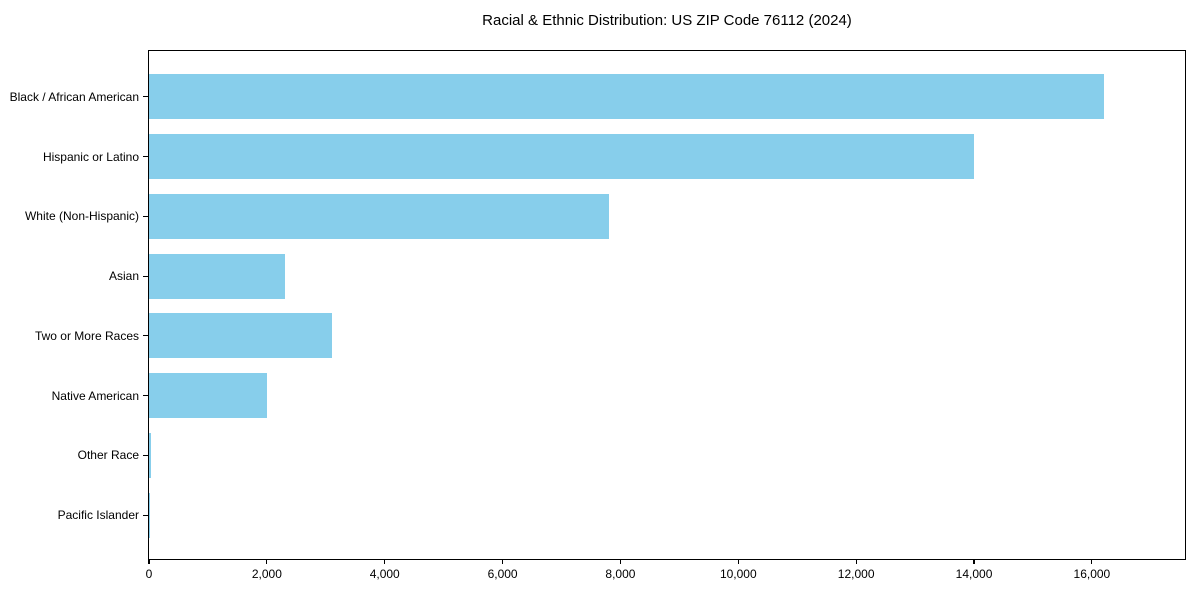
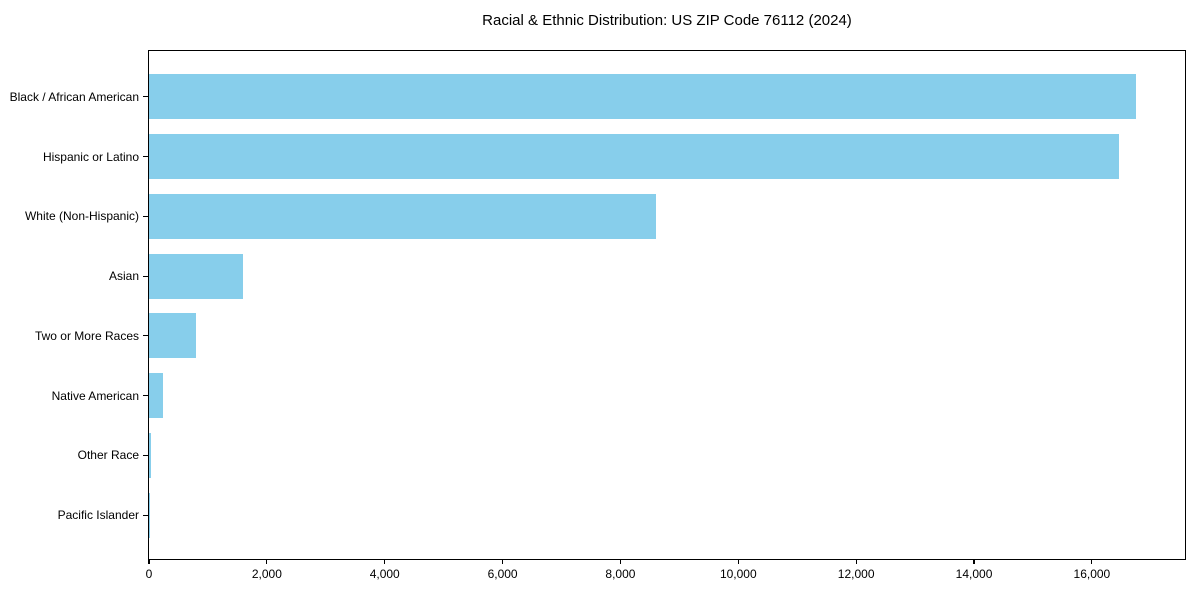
Black / African American: 16200 -> 16800
Hispanic or Latino: 14000 -> 16500
White (Non-Hispanic): 7800 -> 8600
Asian: 2300 -> 1600
Two or More Races: 3100 -> 800
Native American: 2000 -> 200
